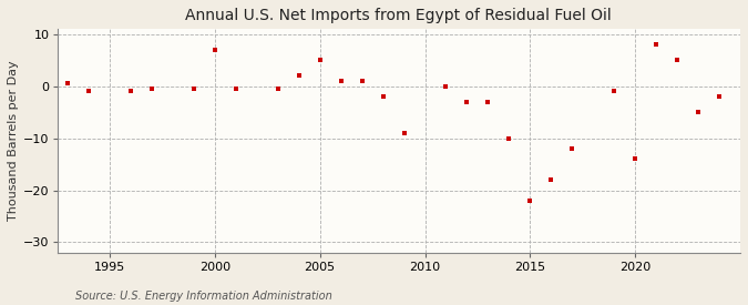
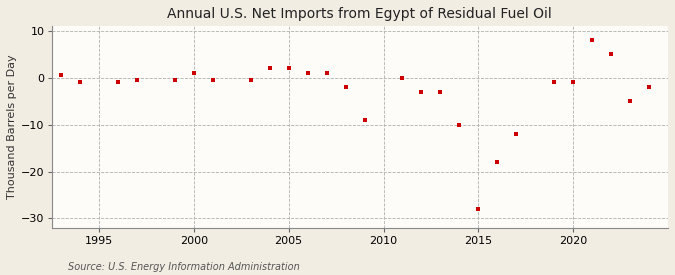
2000: 7.0 -> 1.0
2005: 5.0 -> 2.0
2015: -22.0 -> -28.0
2020: -14.0 -> -1.0
